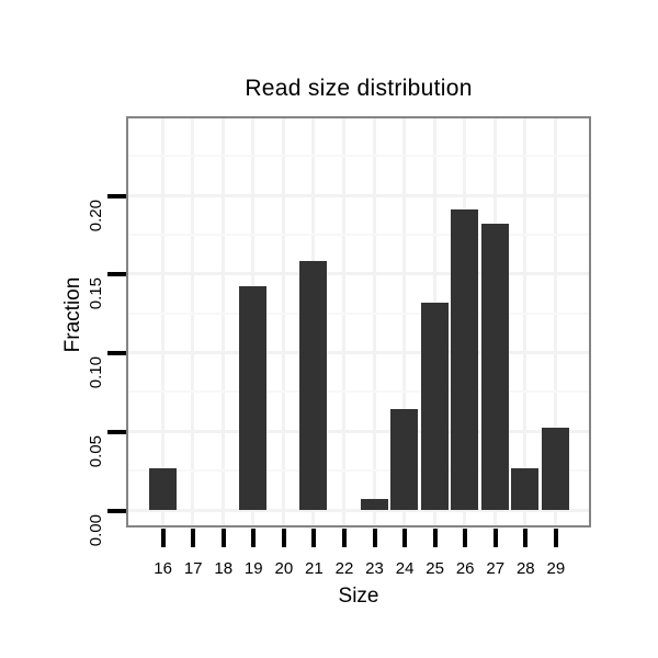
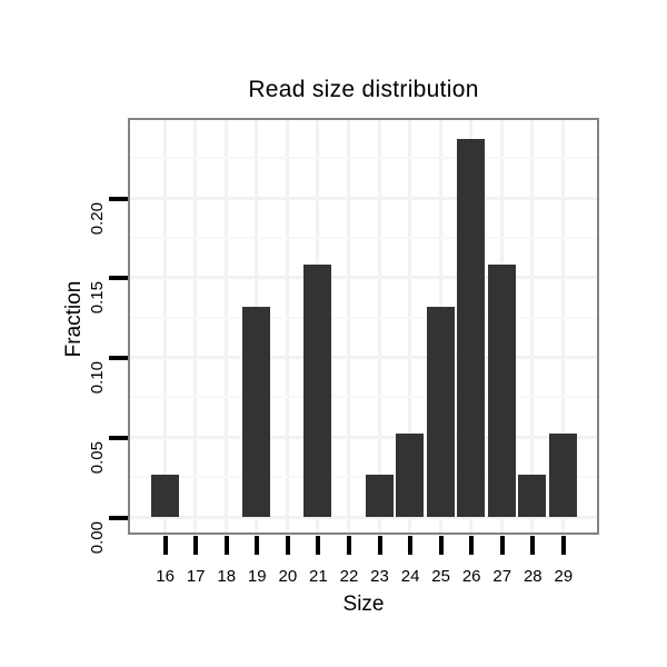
19: 0.142 -> 0.132
23: 0.007 -> 0.026
24: 0.064 -> 0.053
26: 0.191 -> 0.237
27: 0.182 -> 0.158
